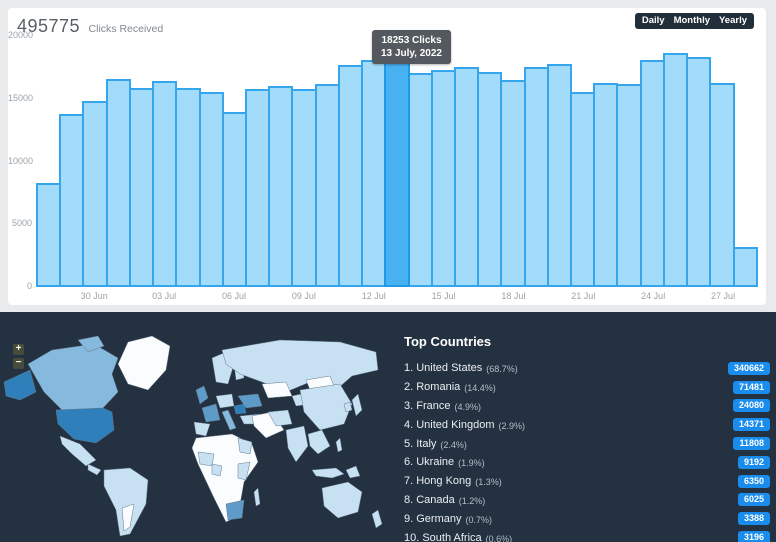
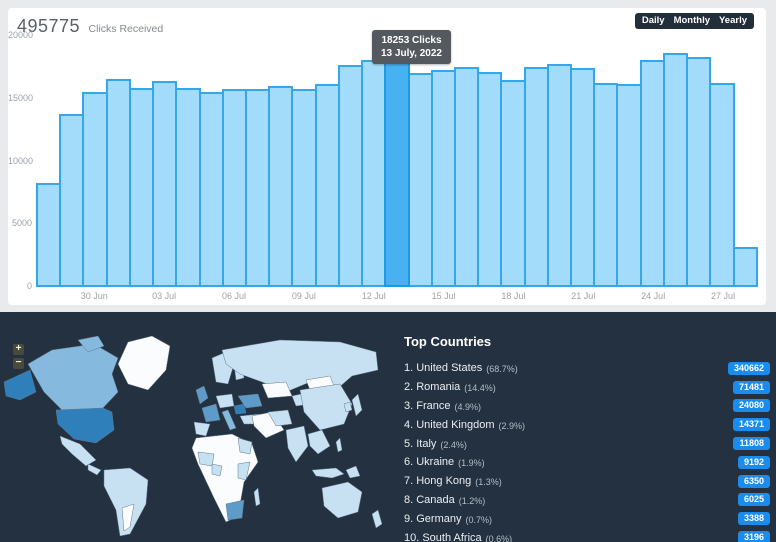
30 Jun: 14800 -> 15500
06 Jul: 13900 -> 15700
21 Jul: 15500 -> 17400
